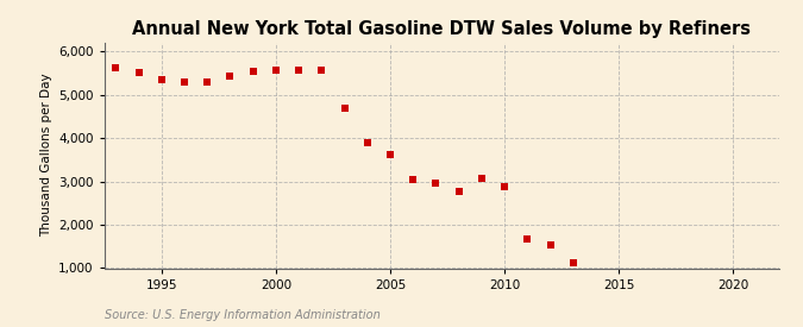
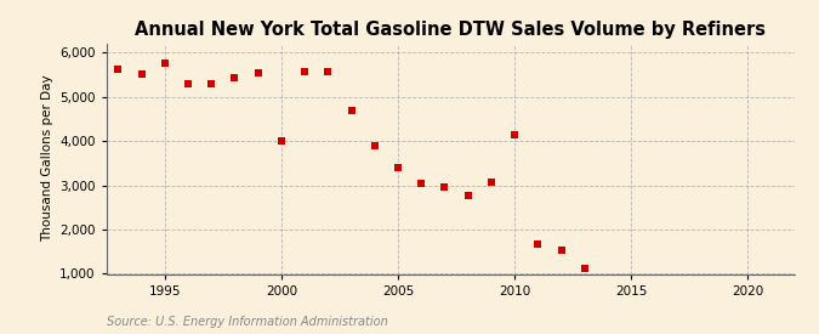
1995: 5,350 -> 5,750
2000: 5,560 -> 4,000
2005: 3,620 -> 3,400
2010: 2,870 -> 4,150
